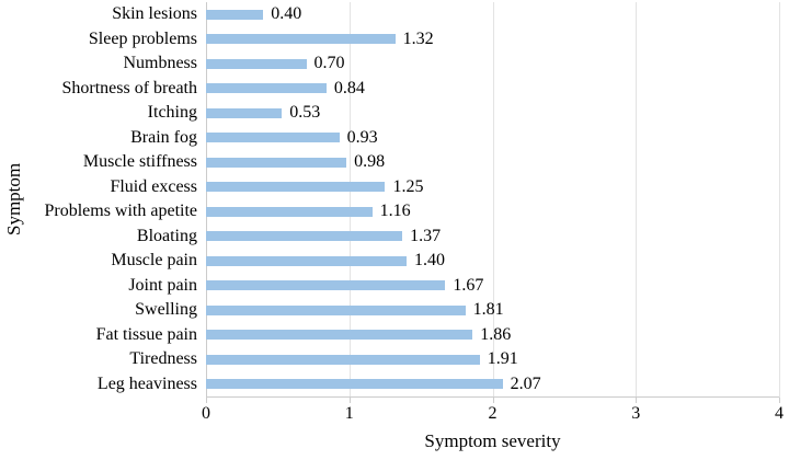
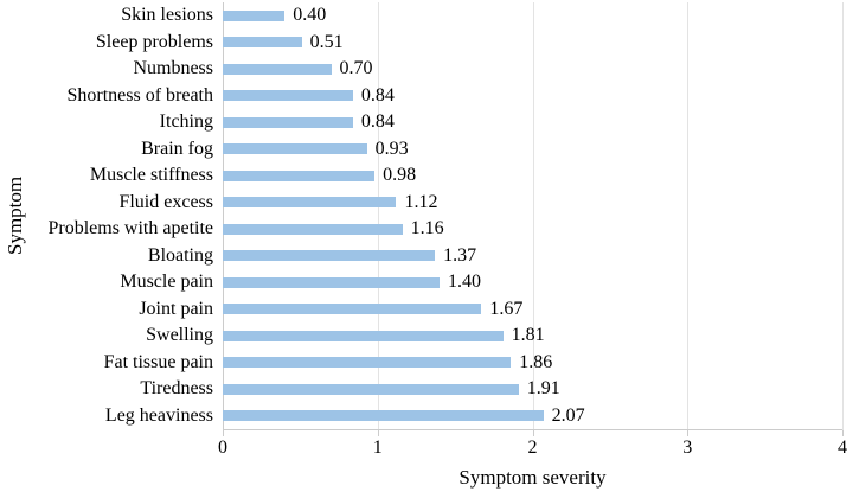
Sleep problems: 1.32 -> 0.51
Itching: 0.53 -> 0.84
Fluid excess: 1.25 -> 1.12
